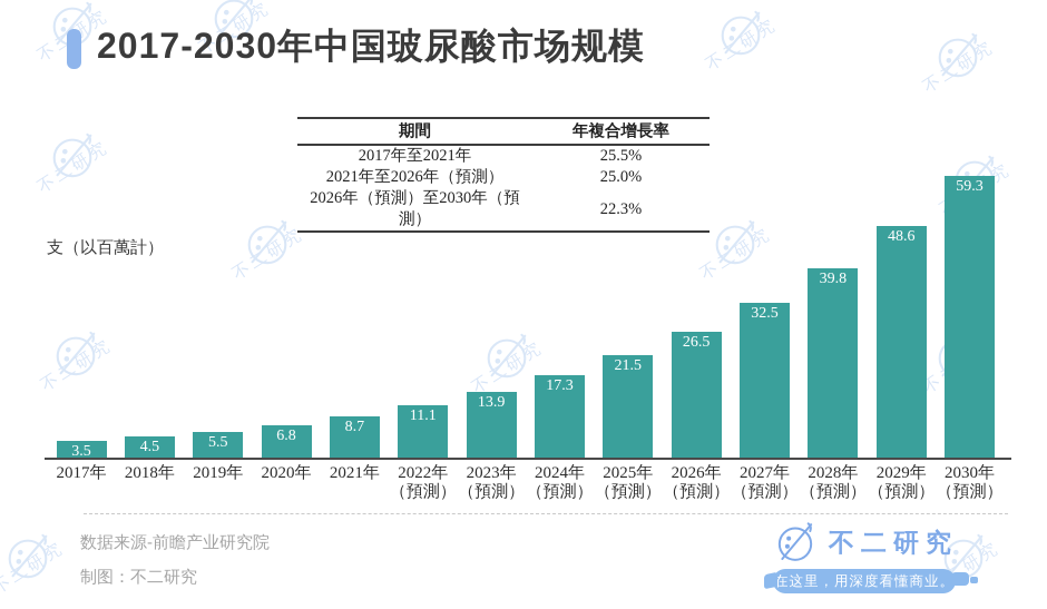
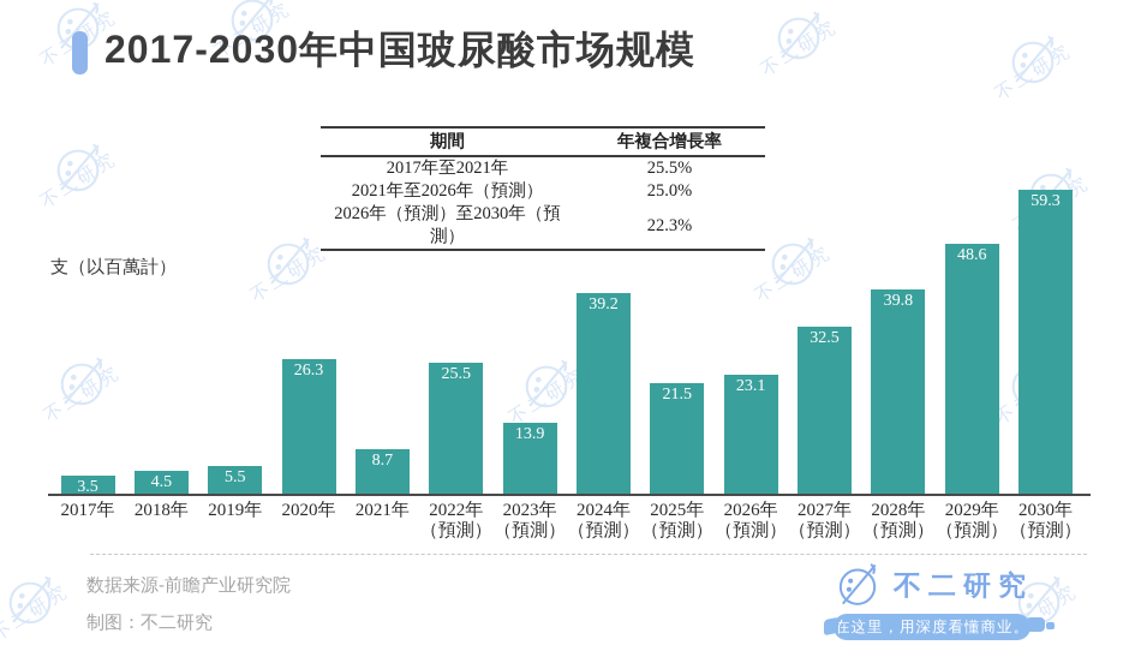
2020年: 6.8 -> 26.3
2022年: 11.1 -> 25.5
2024年: 17.3 -> 39.2
2026年: 26.5 -> 23.1
